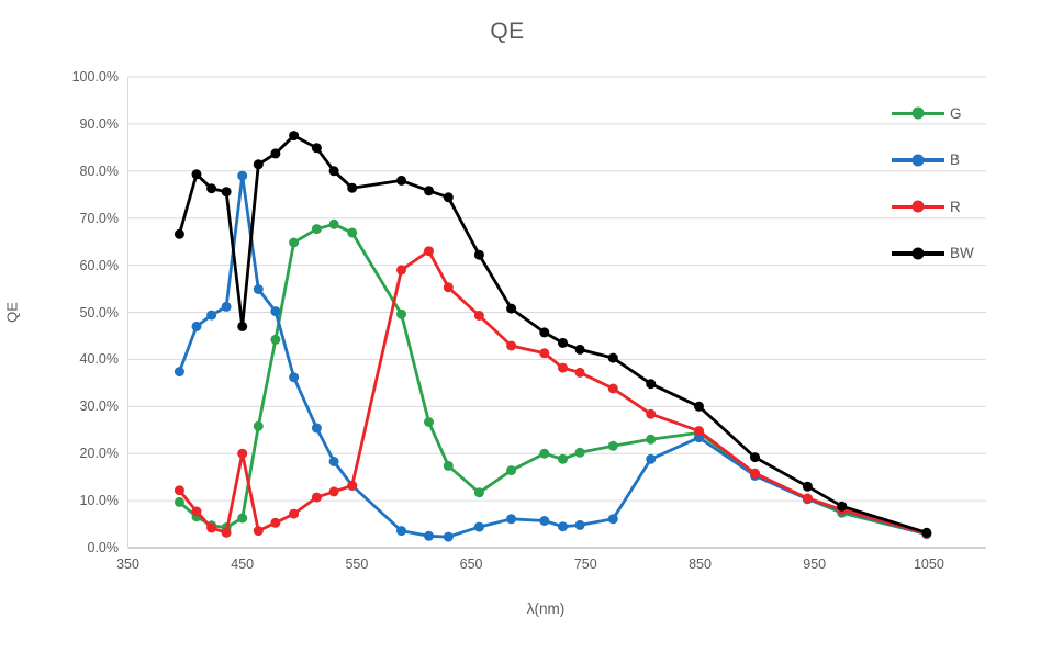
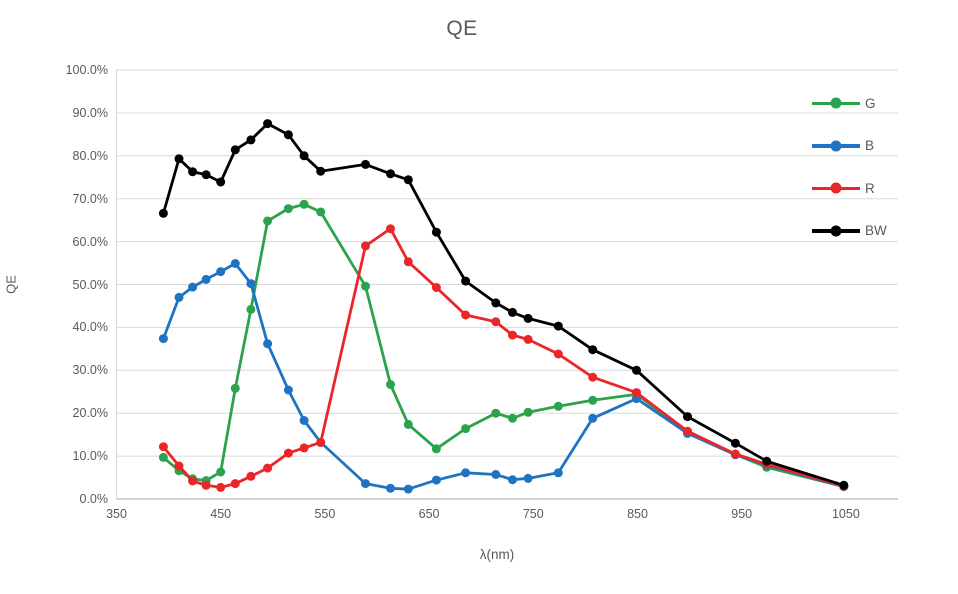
B/450: 79% -> 53%
R/450: 20% -> 3%
BW/450: 47% -> 74%
